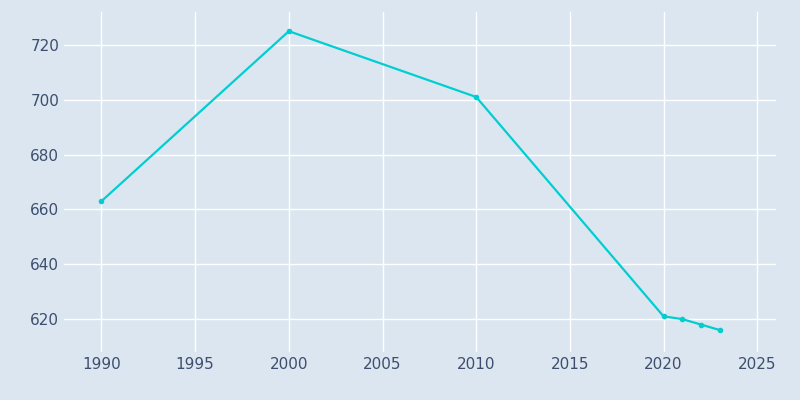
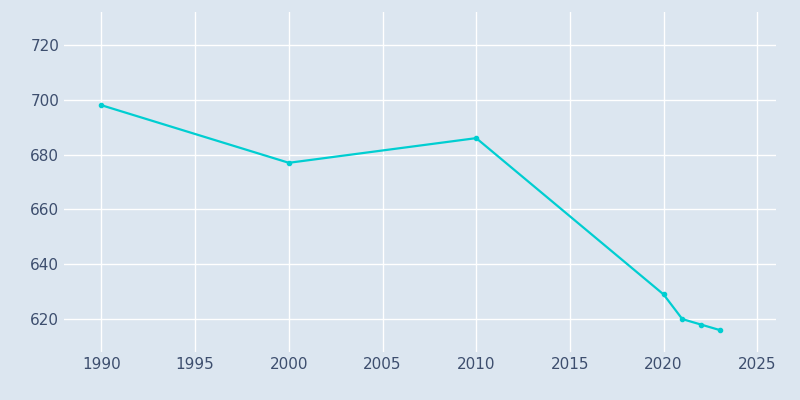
1990: 663 -> 698
2000: 725 -> 677
2010: 701 -> 686
2020: 621 -> 629
